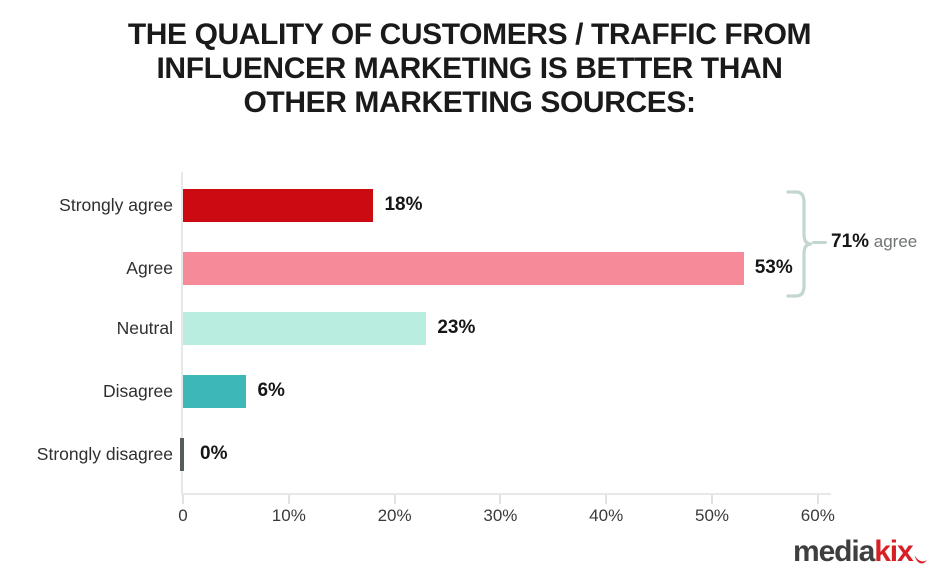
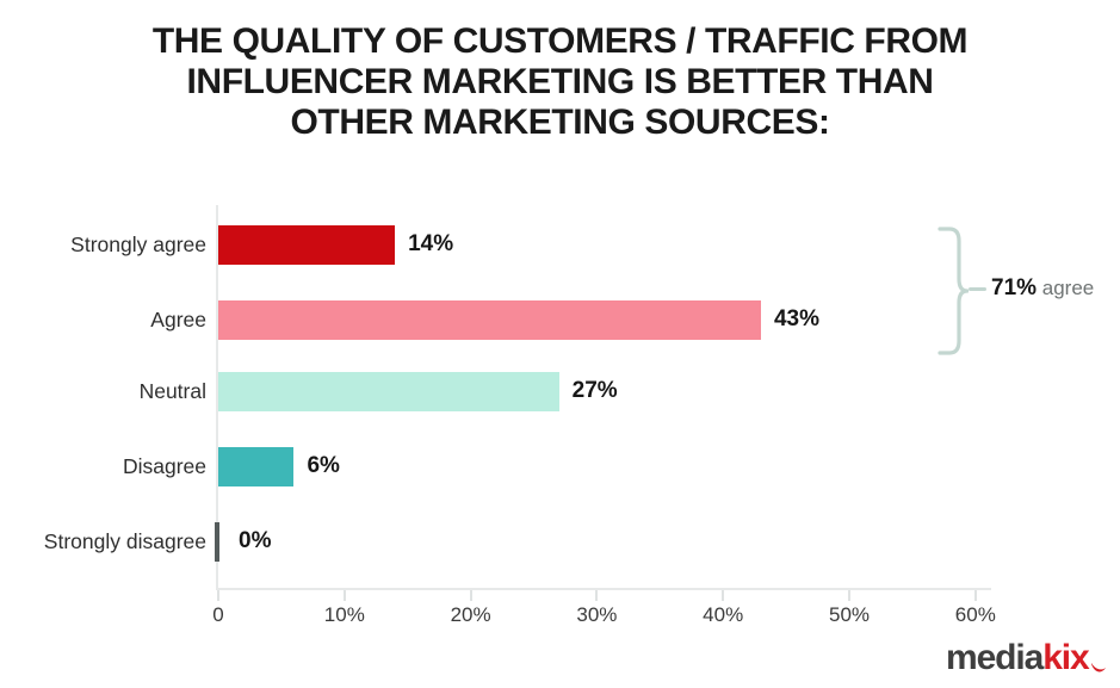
Strongly agree: 18% -> 14%
Agree: 53% -> 43%
Neutral: 23% -> 27%
